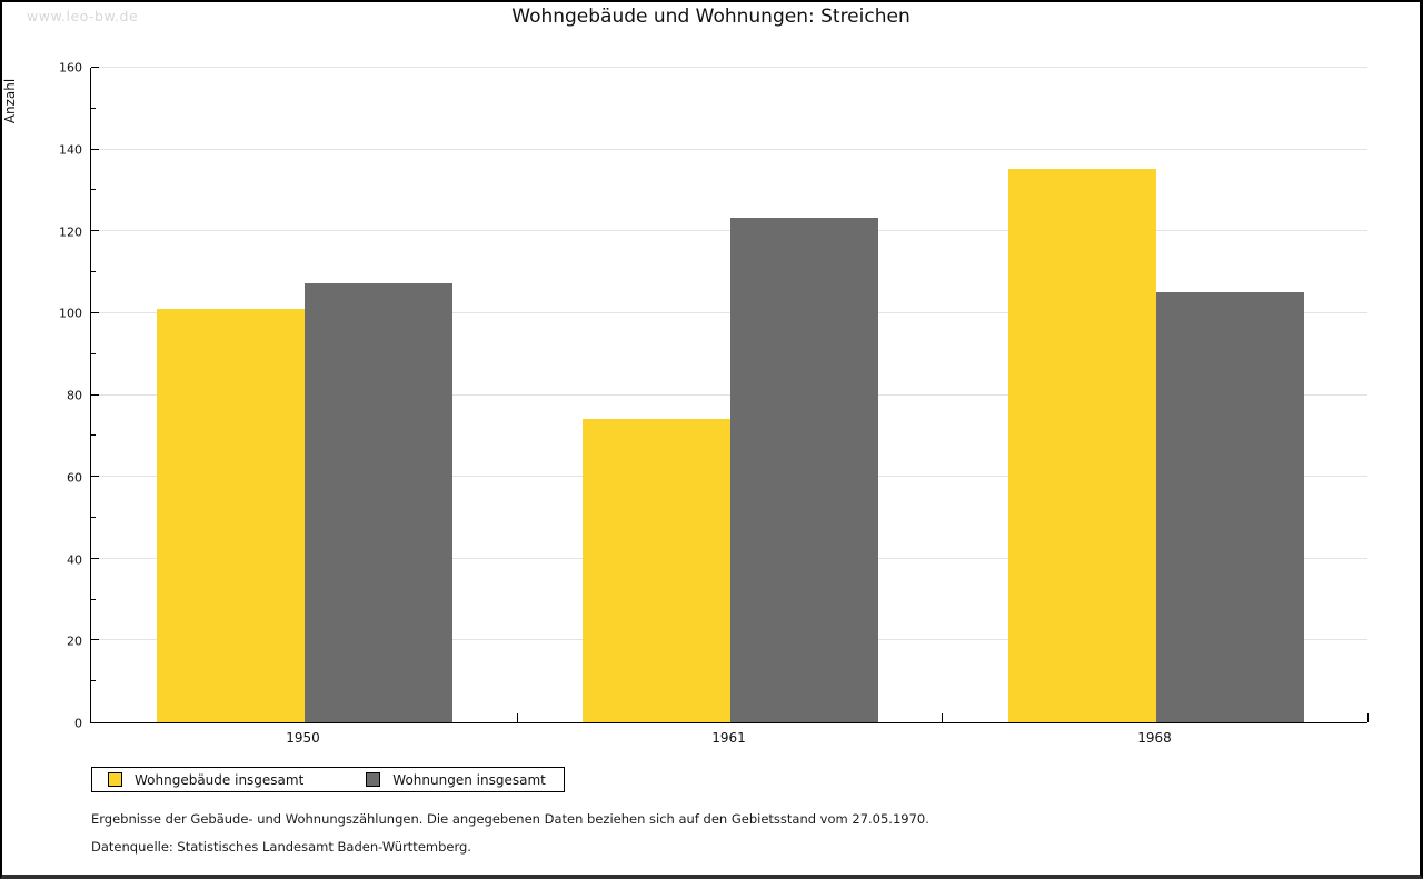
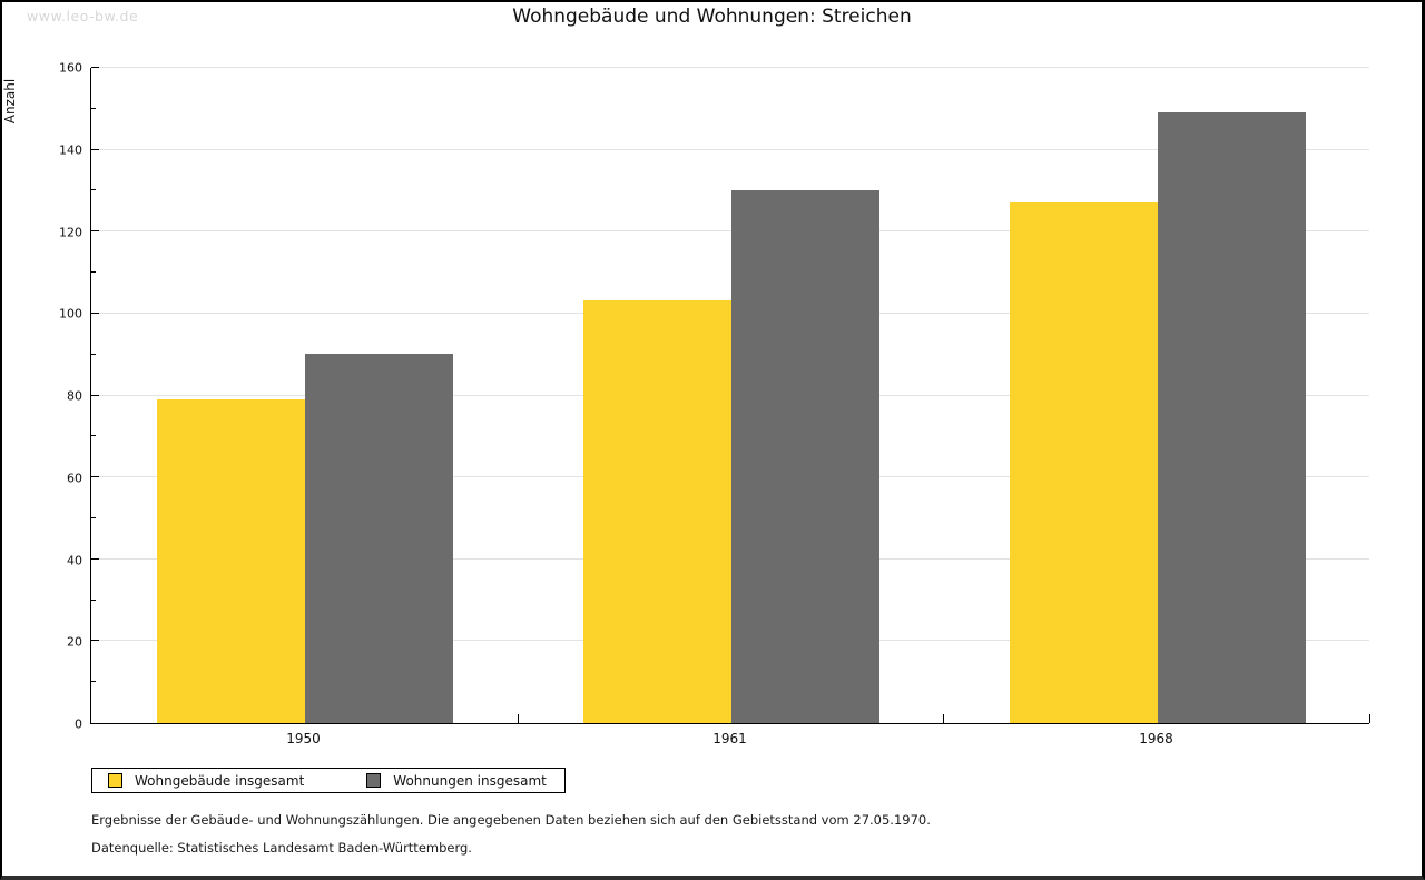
Wohngebäude insgesamt/1950: 101 -> 79
Wohnungen insgesamt/1950: 107 -> 90
Wohngebäude insgesamt/1961: 74 -> 103
Wohnungen insgesamt/1961: 123 -> 130
Wohngebäude insgesamt/1968: 135 -> 127
Wohnungen insgesamt/1968: 105 -> 149
